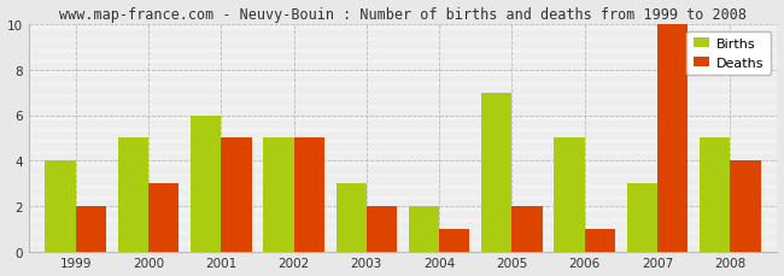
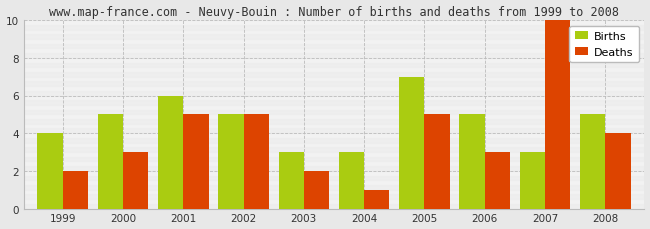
Births/2004: 2 -> 3
Deaths/2005: 2 -> 5
Deaths/2006: 1 -> 3
